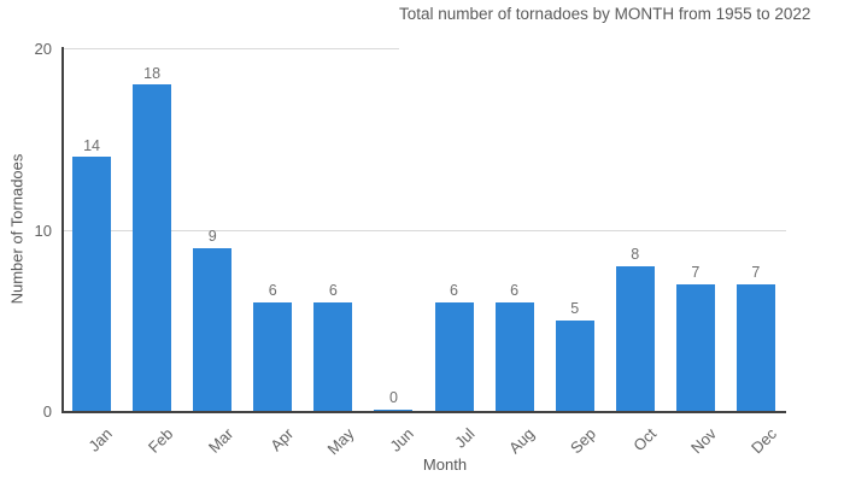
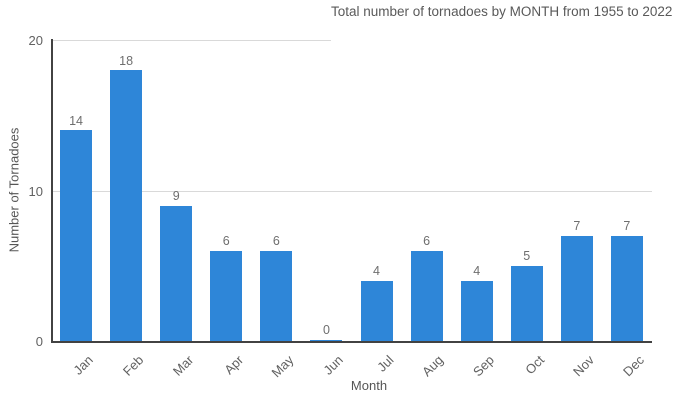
Jul: 6 -> 4
Sep: 5 -> 4
Oct: 8 -> 5
